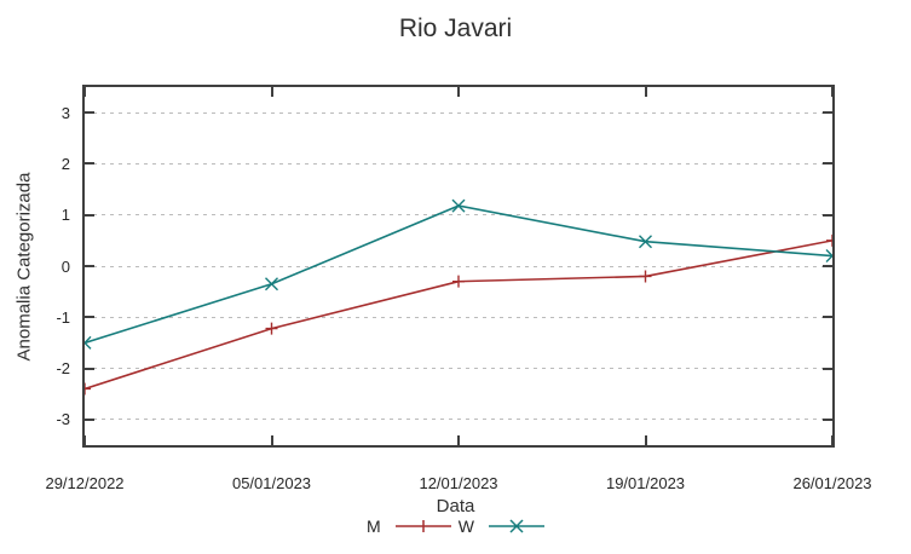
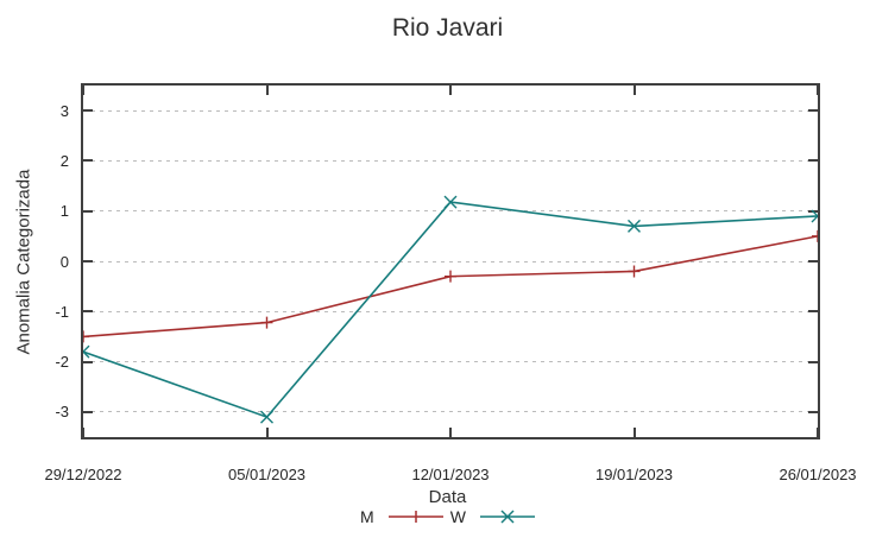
M/29/12/2022: -2.4 -> -1.5
W/29/12/2022: -1.5 -> -1.8
W/05/01/2023: -0.3 -> -3.1
W/19/01/2023: 0.5 -> 0.7
W/26/01/2023: 0.2 -> 0.9
